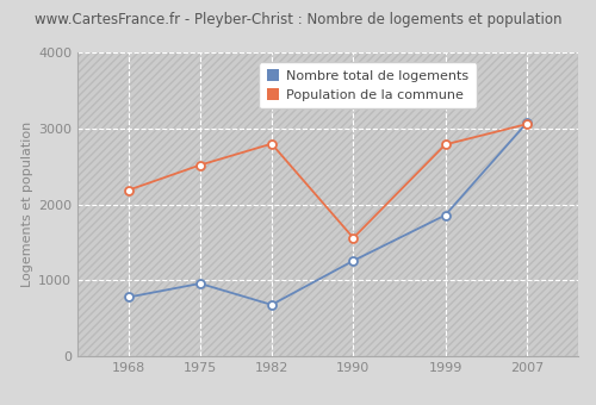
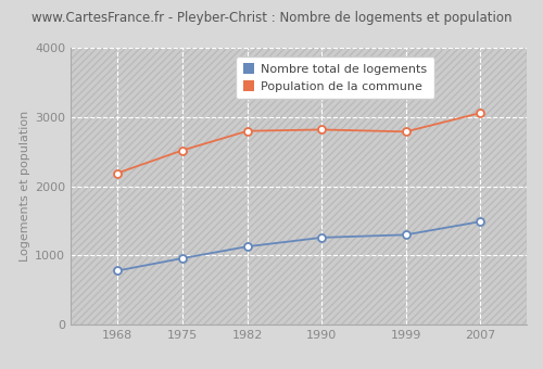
Nombre total de logements/1982: 680 -> 1130
Population de la commune/1990: 1560 -> 2820
Nombre total de logements/1999: 1860 -> 1300
Nombre total de logements/2007: 3080 -> 1490
